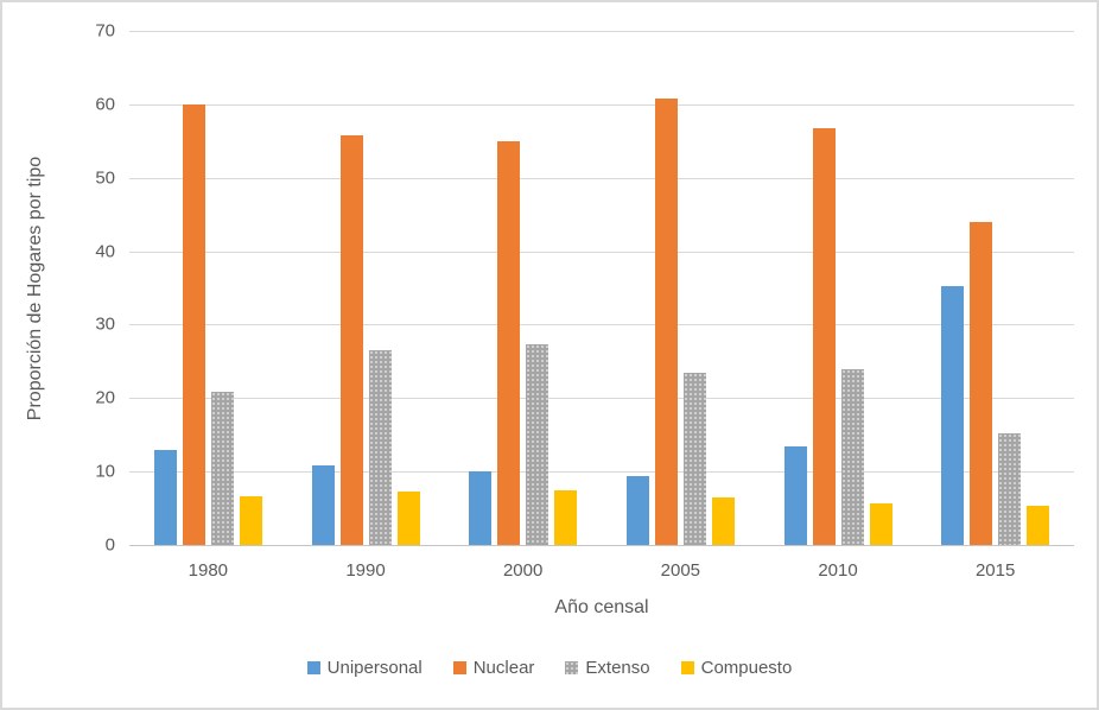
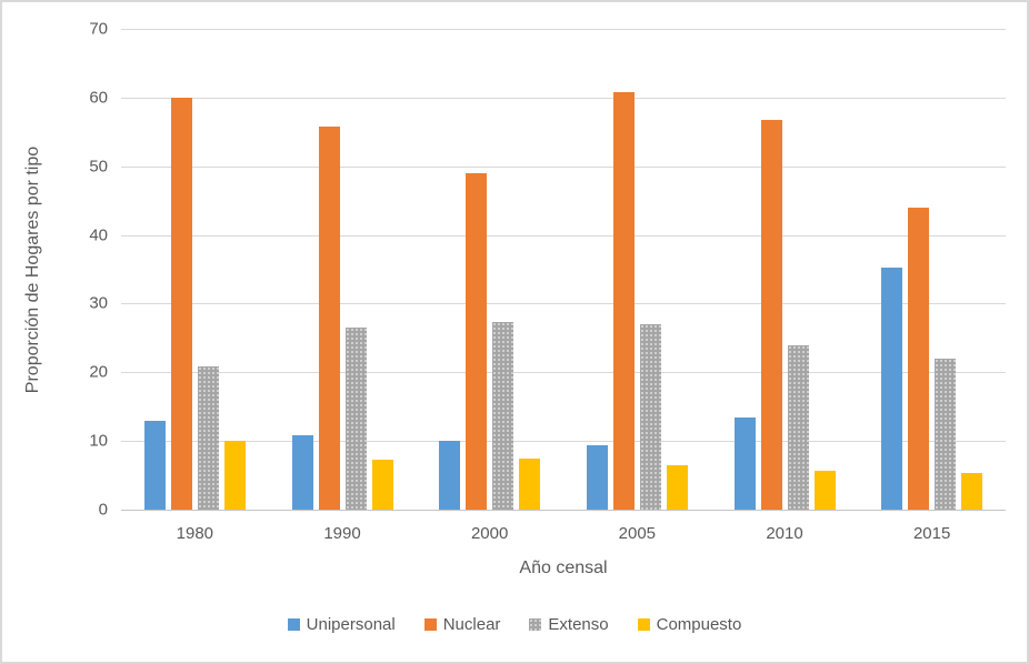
Compuesto/1980: 7 -> 10
Nuclear/2000: 55 -> 49
Extenso/2005: 23 -> 27
Extenso/2015: 15 -> 22
